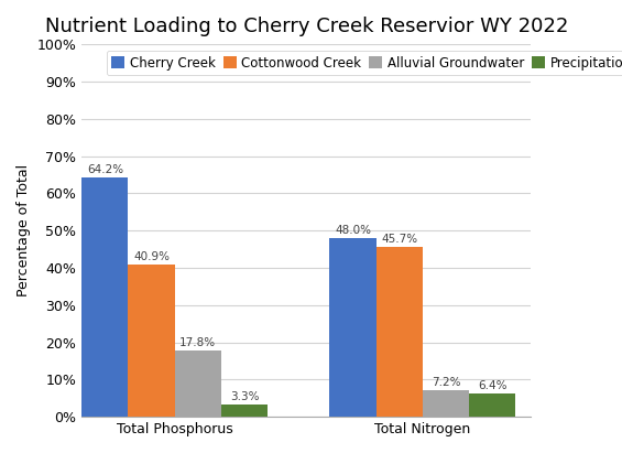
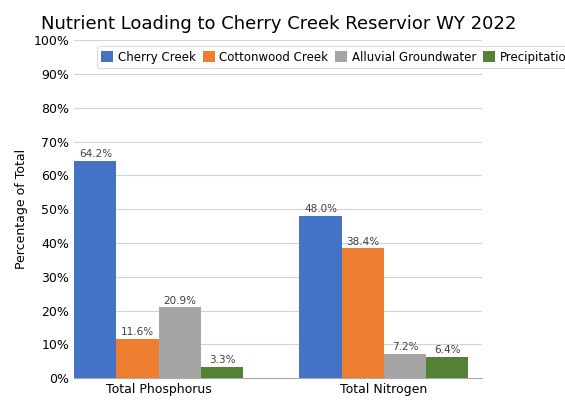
Cottonwood Creek/Total Phosphorus: 40.9% -> 11.6%
Alluvial Groundwater/Total Phosphorus: 17.8% -> 20.9%
Cottonwood Creek/Total Nitrogen: 45.7% -> 38.4%
